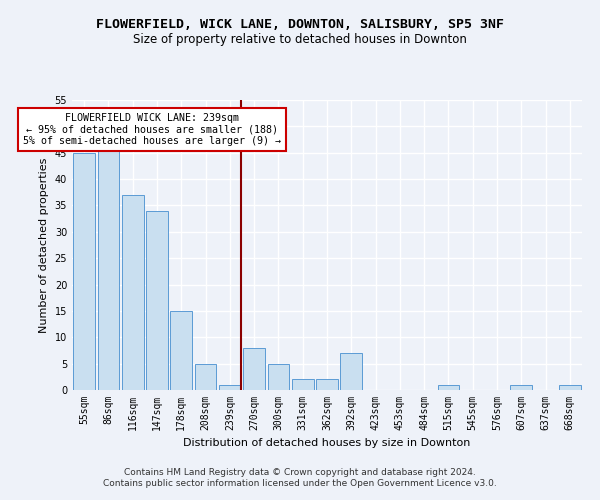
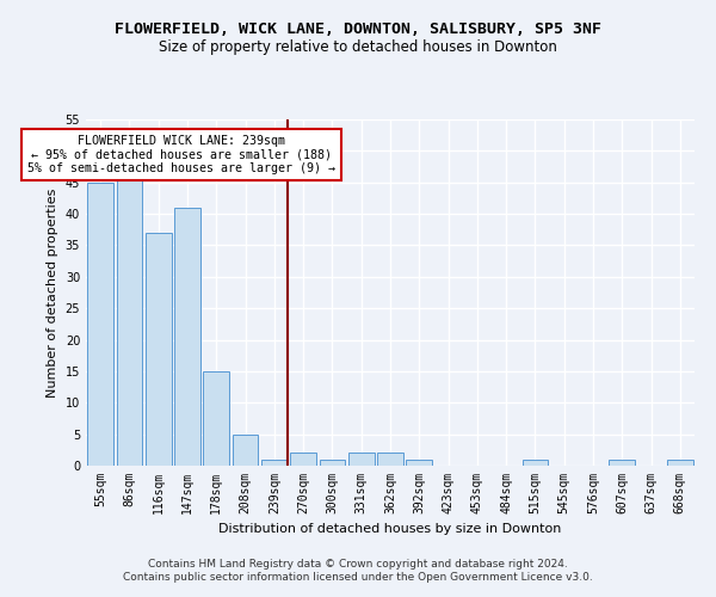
147sqm: 34 -> 41
270sqm: 8 -> 2
300sqm: 5 -> 1
392sqm: 7 -> 1
